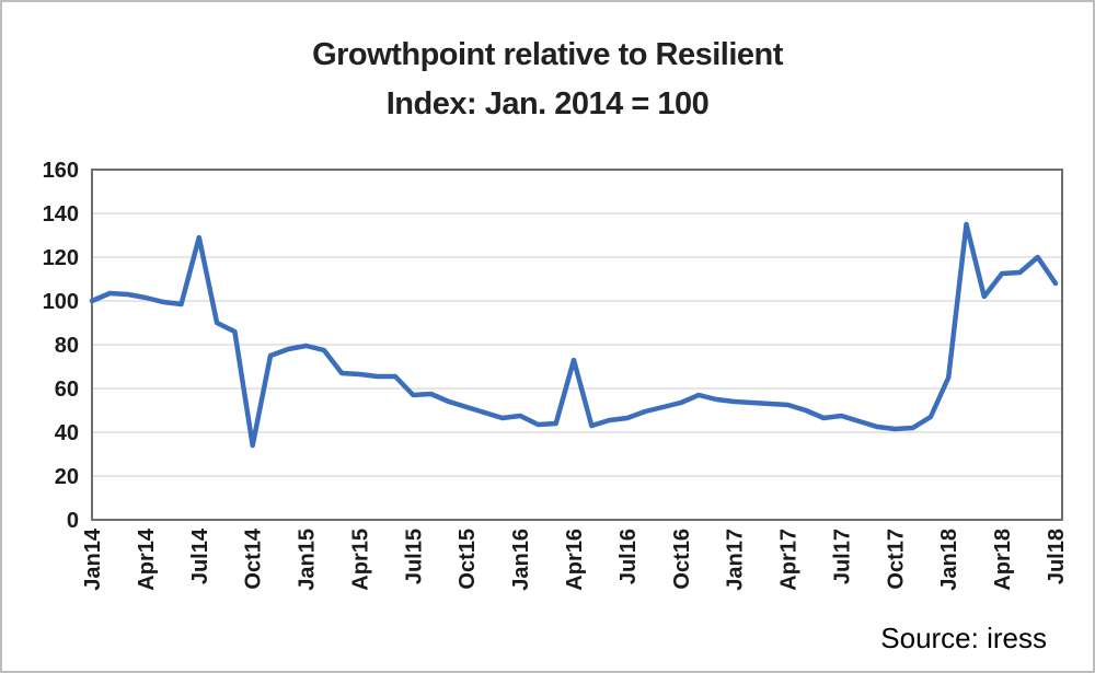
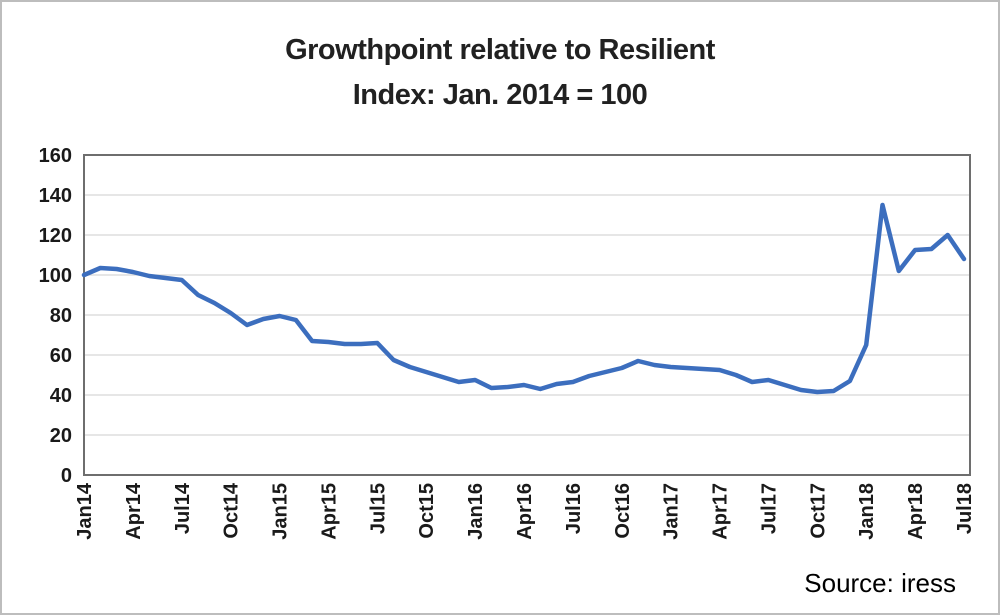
Jul14: 129 -> 98
Oct14: 34 -> 81
Jul15: 57 -> 66
Apr16: 73 -> 45
